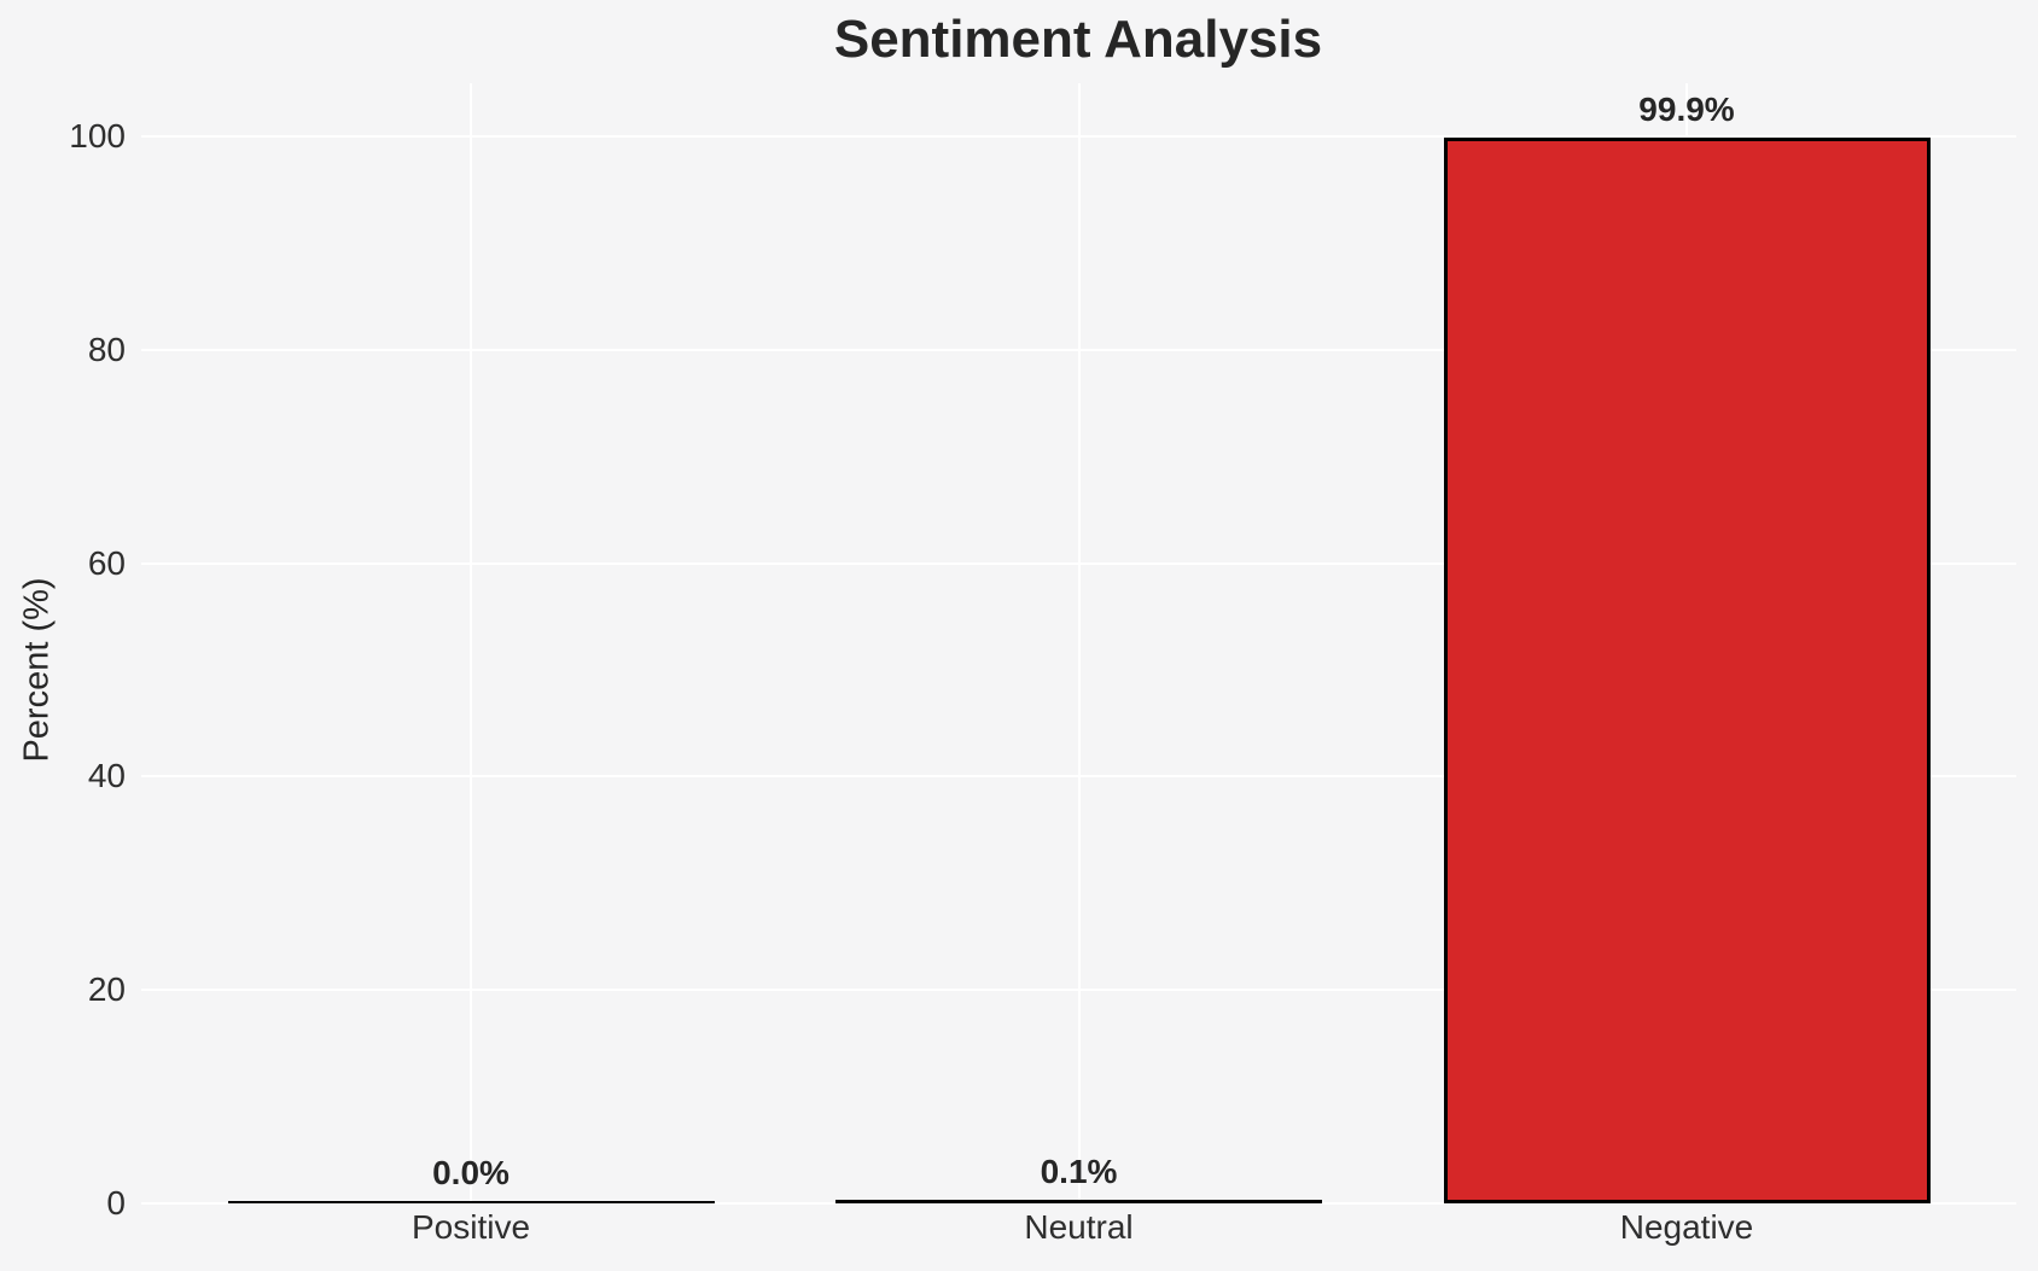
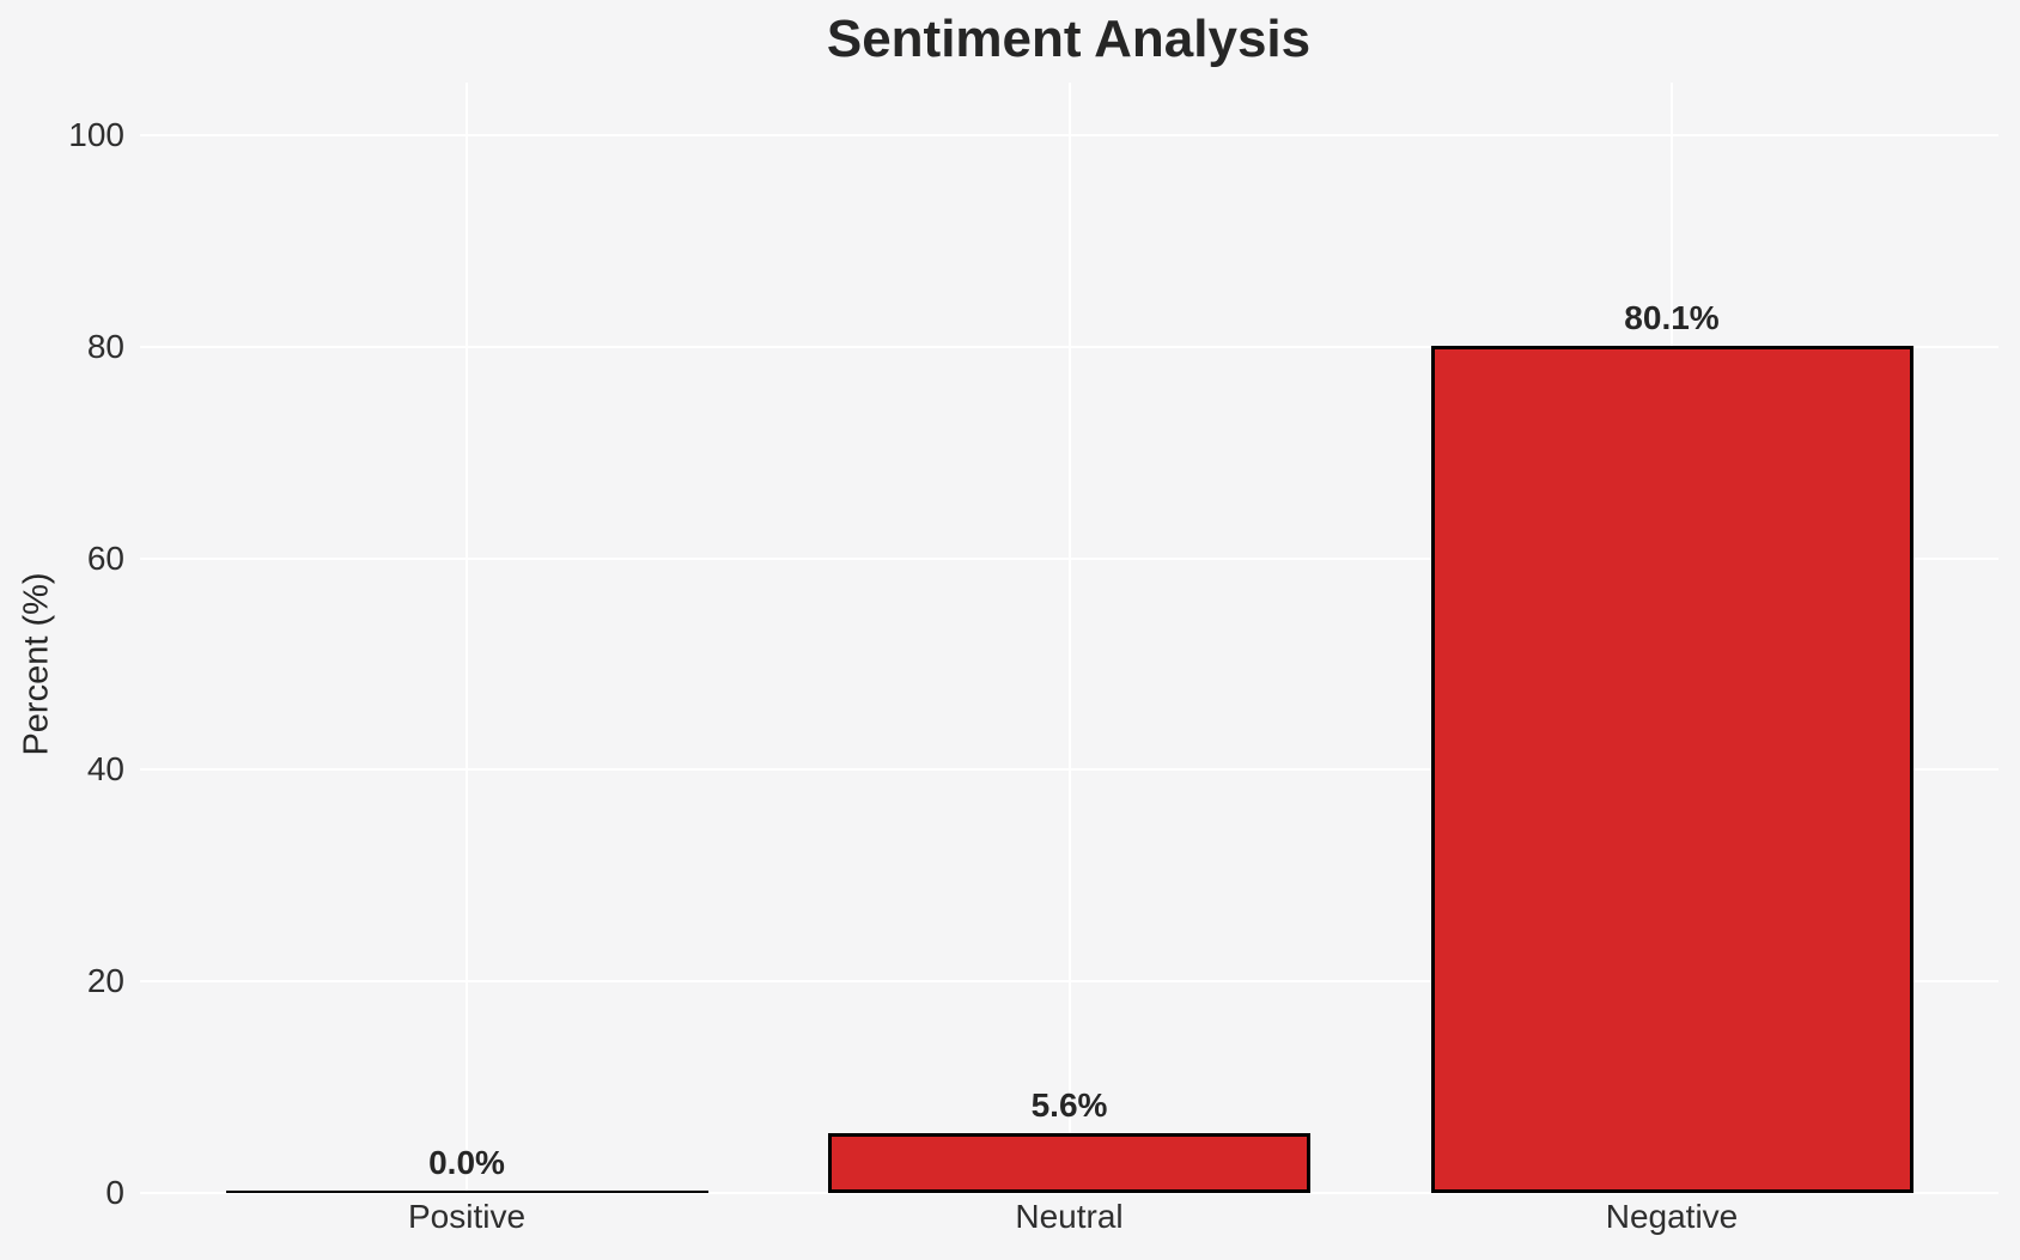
Neutral: 0.1% -> 5.6%
Negative: 99.9% -> 80.1%
